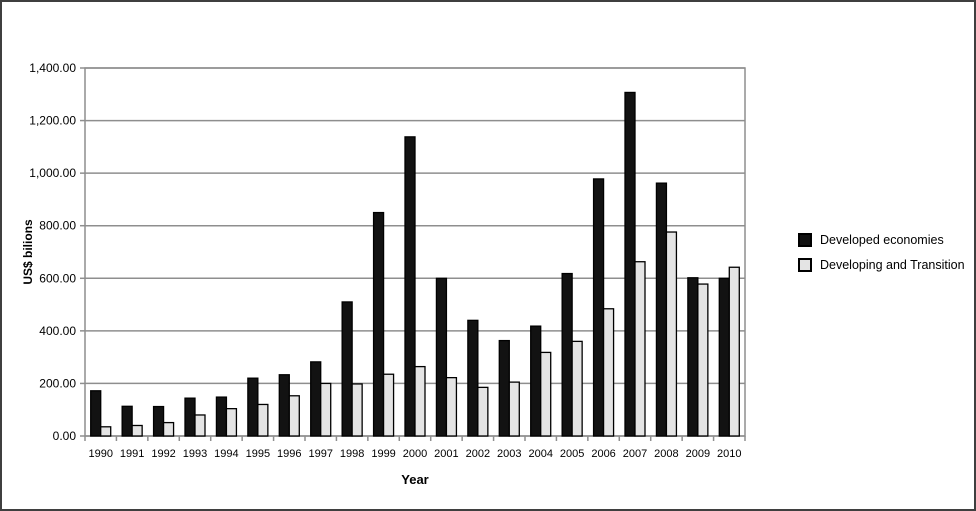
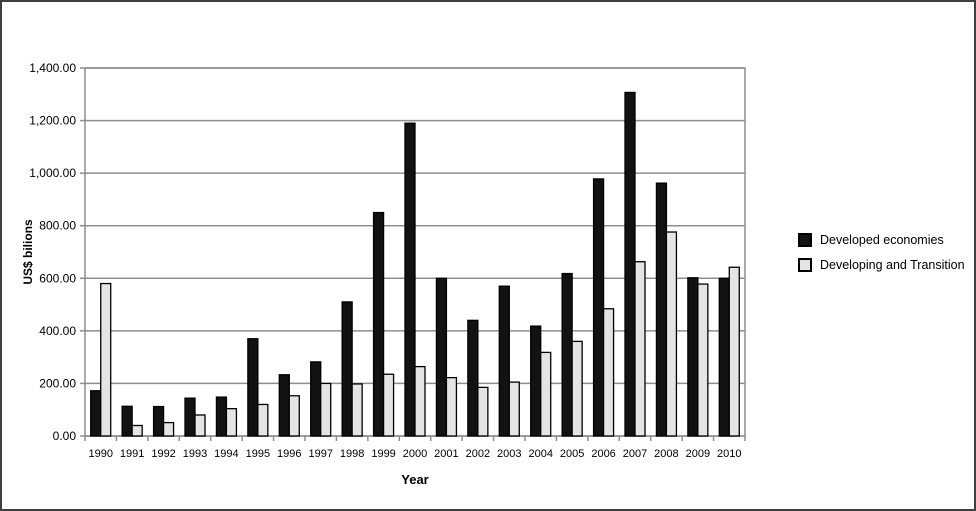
Developing and Transition/1990: 40 -> 580
Developed economies/1995: 220 -> 370
Developed economies/2000: 1140 -> 1190
Developed economies/2003: 360 -> 570
